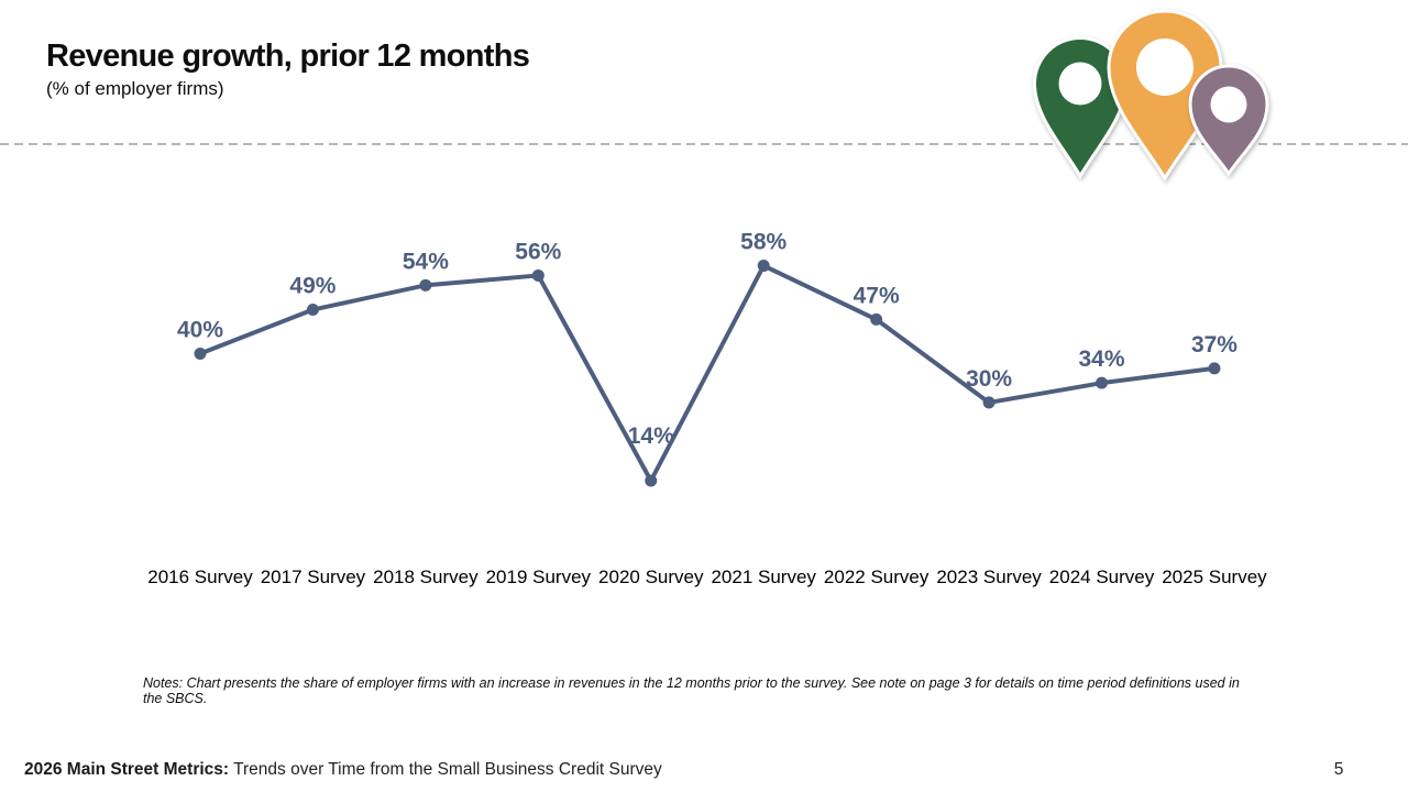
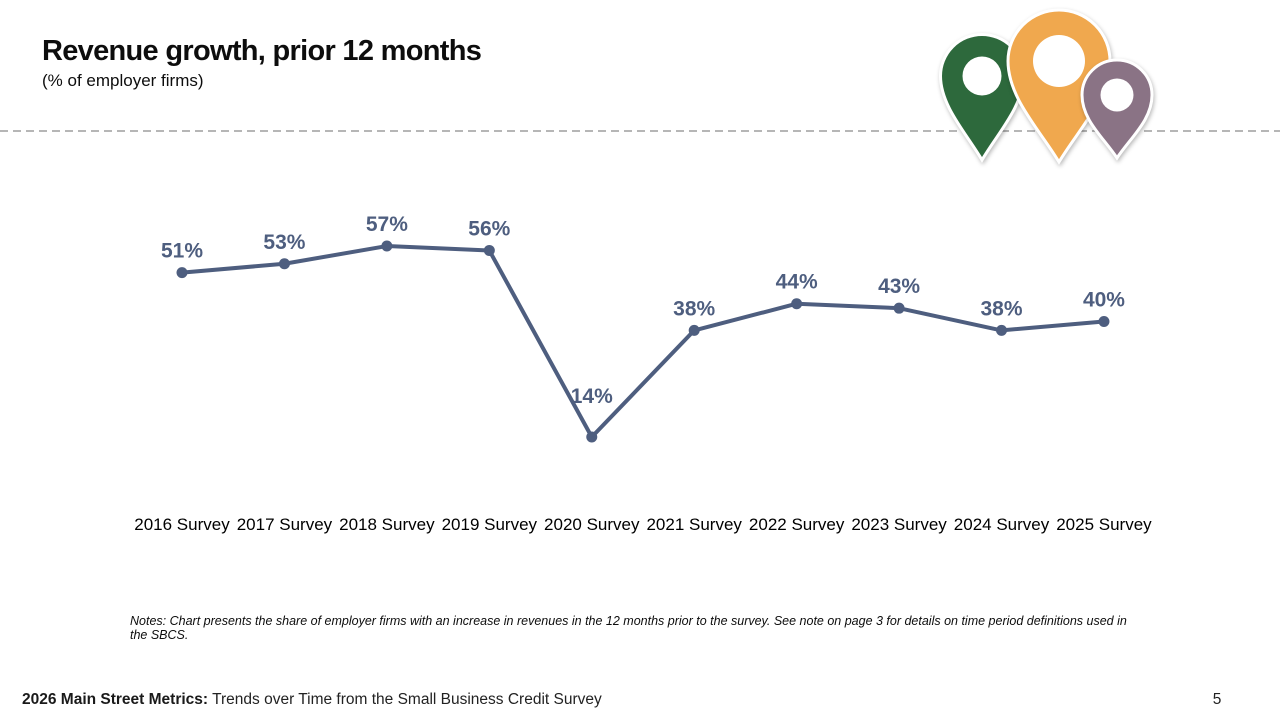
2016 Survey: 40% -> 51%
2017 Survey: 49% -> 53%
2018 Survey: 54% -> 57%
2021 Survey: 58% -> 38%
2022 Survey: 47% -> 44%
2023 Survey: 30% -> 43%
2024 Survey: 34% -> 38%
2025 Survey: 37% -> 40%
